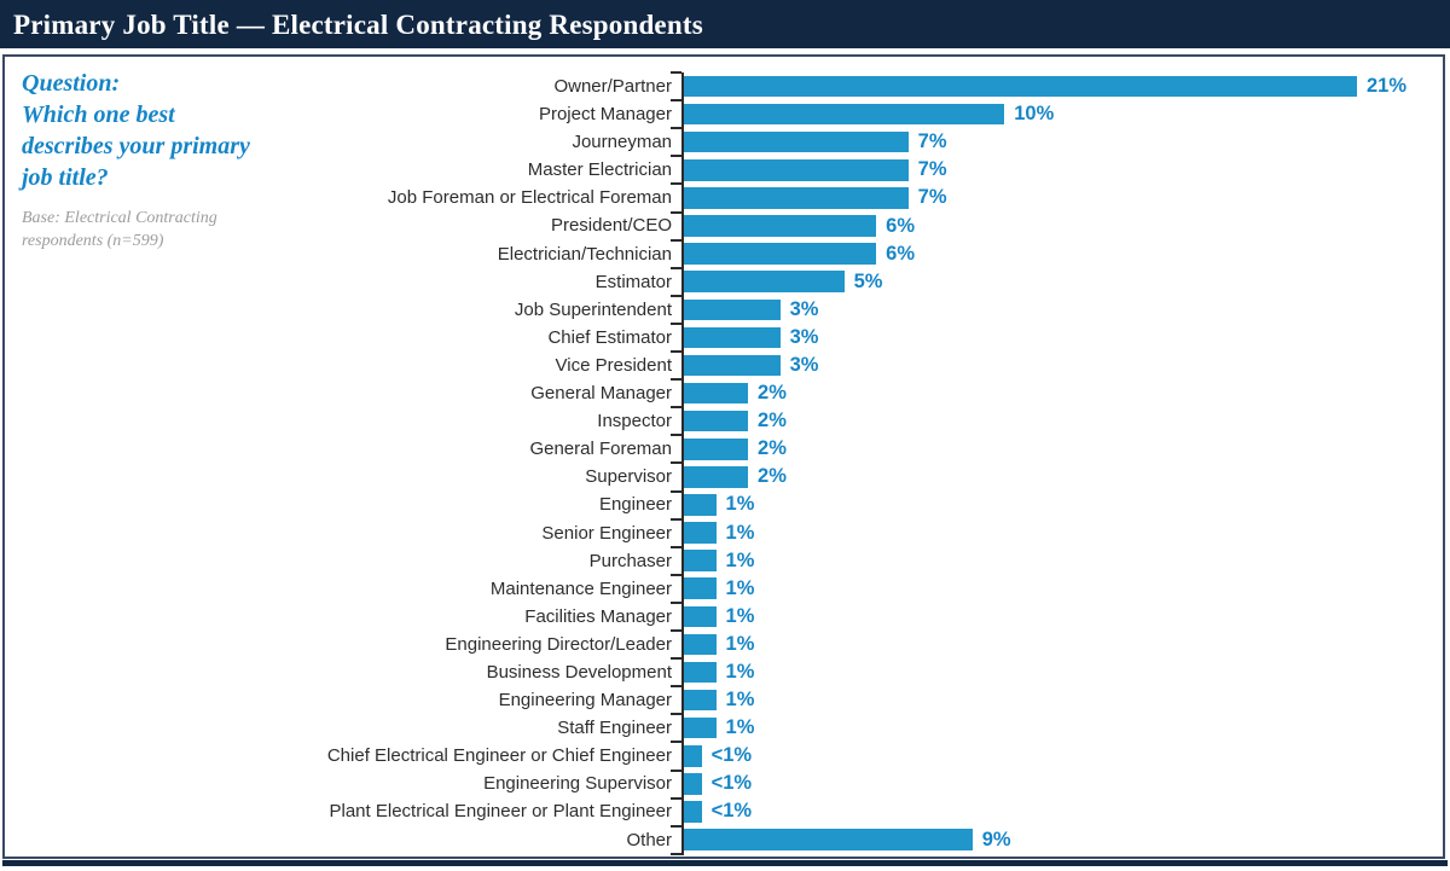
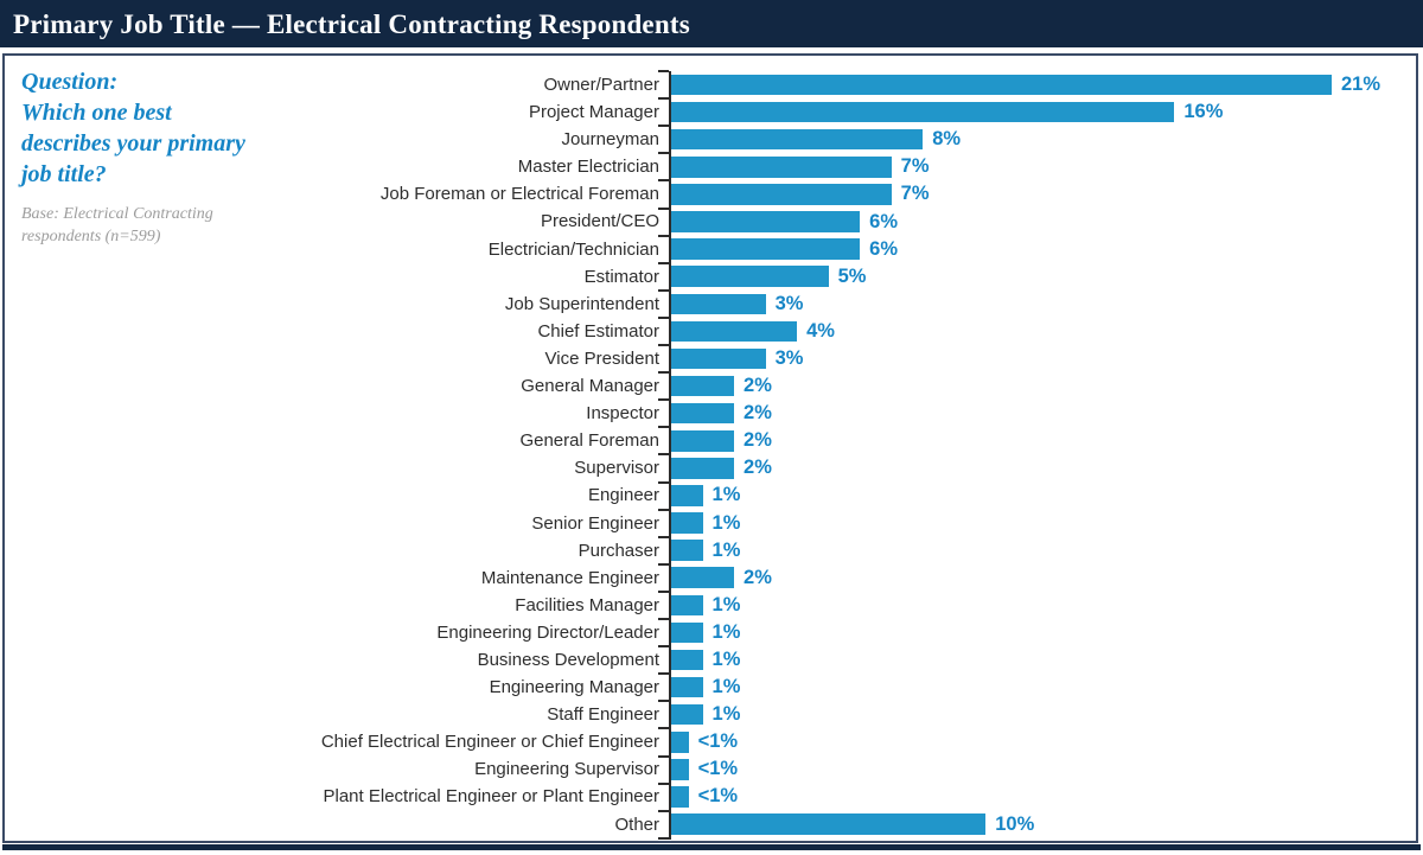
Project Manager: 10% -> 16%
Journeyman: 7% -> 8%
Chief Estimator: 3% -> 4%
Maintenance Engineer: 1% -> 2%
Other: 9% -> 10%
